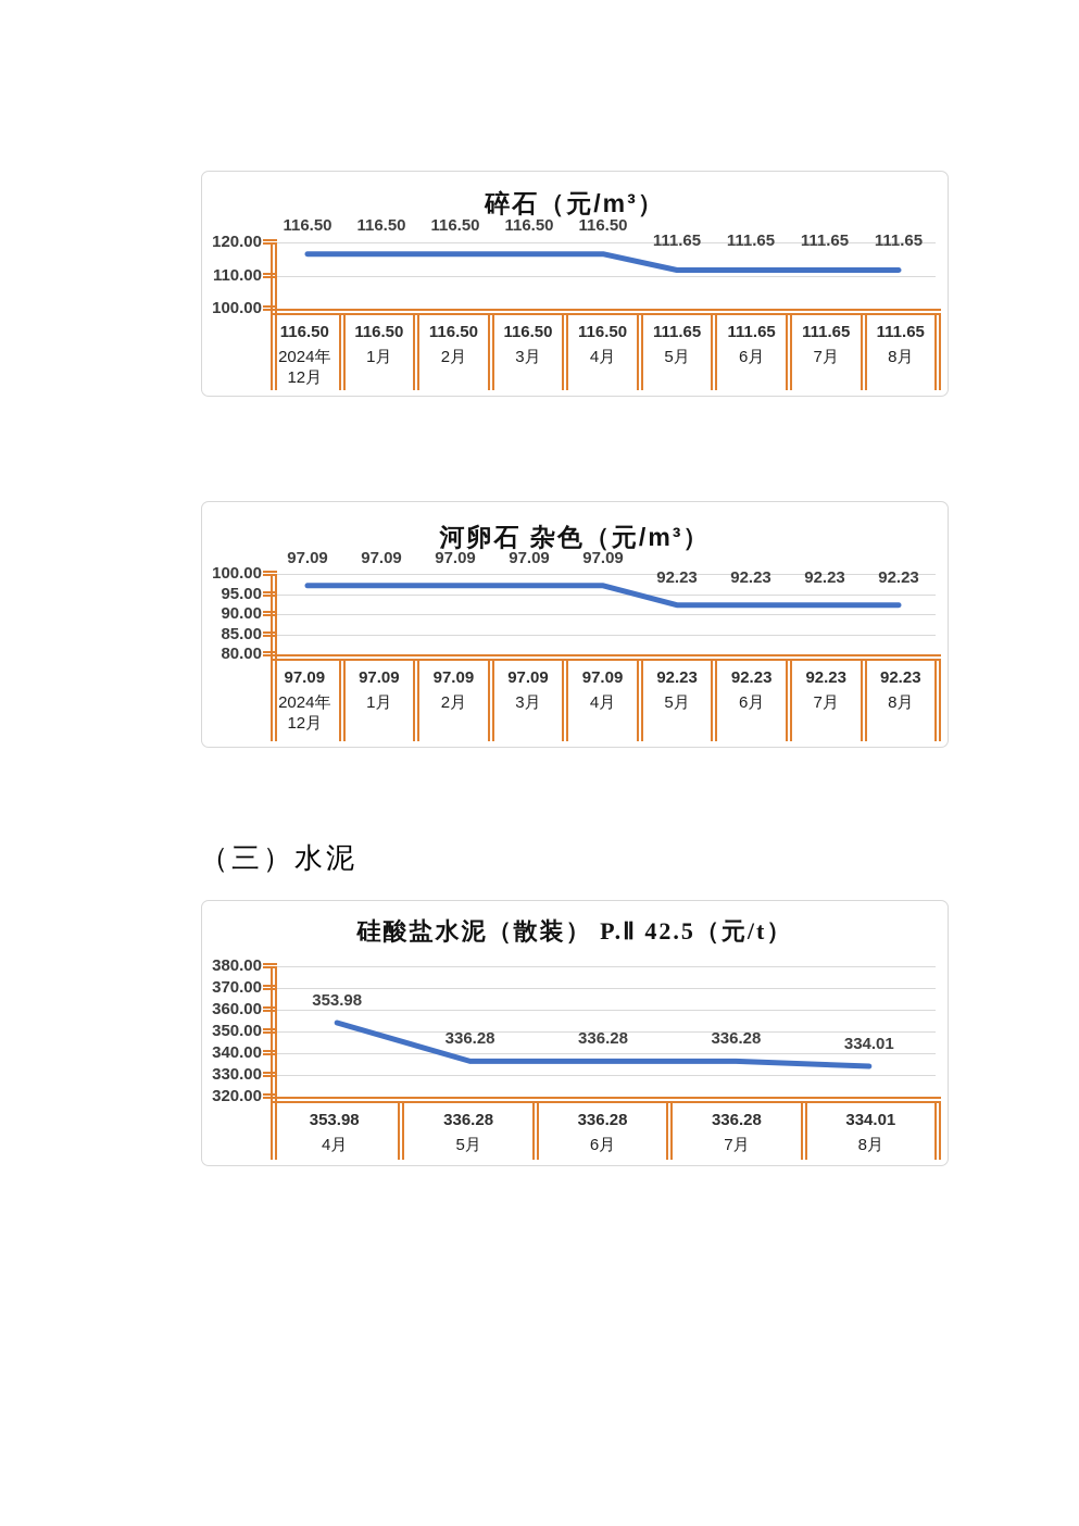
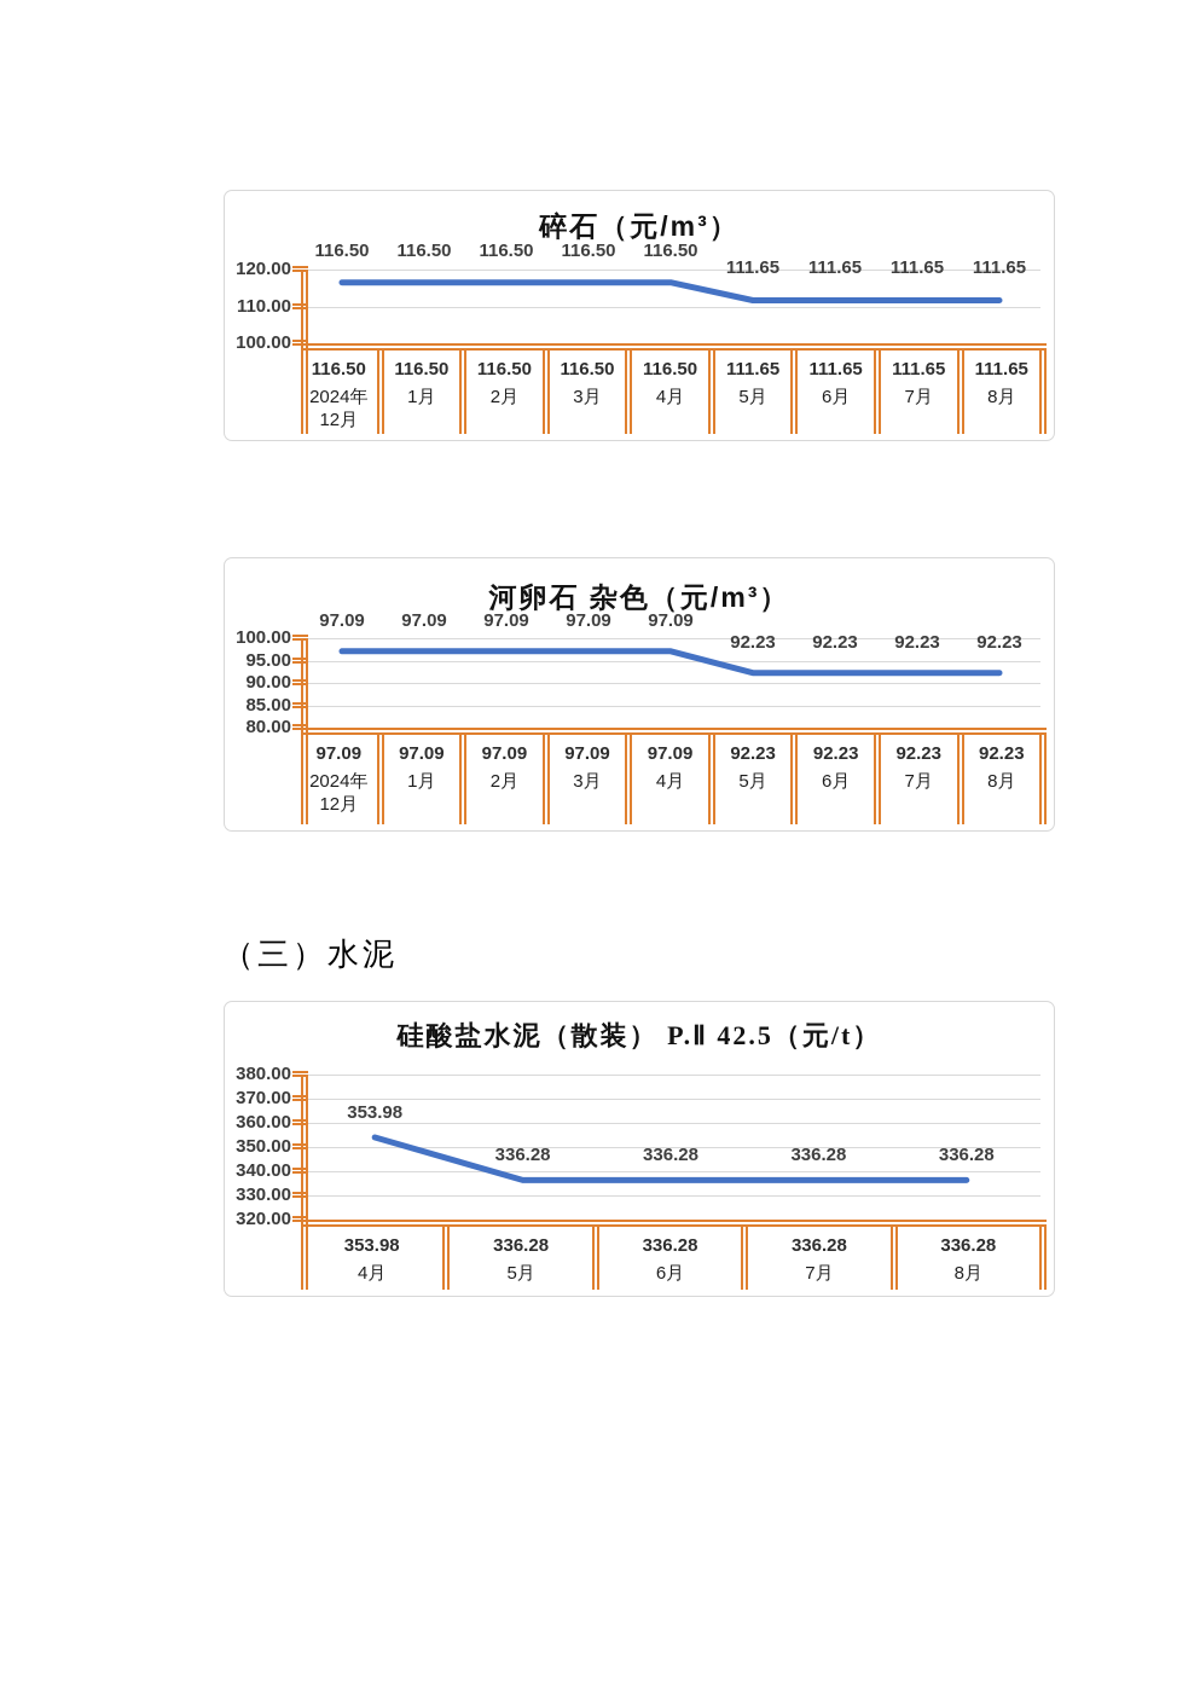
硅酸盐水泥（散装） P.Ⅱ 42.5（元/t）/8月: 334.01 -> 336.28
